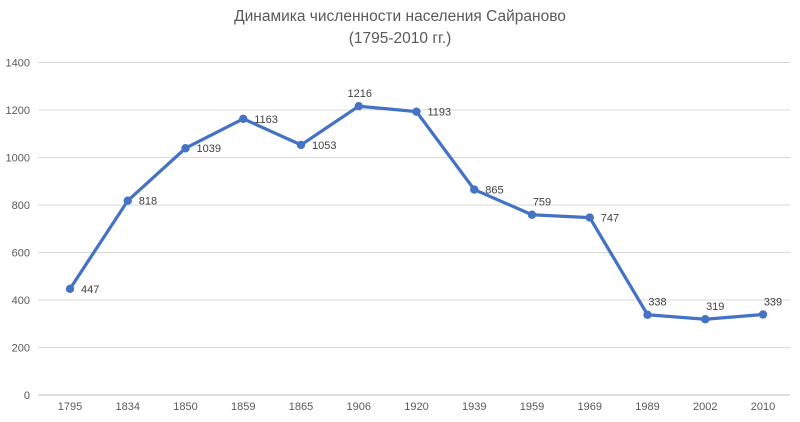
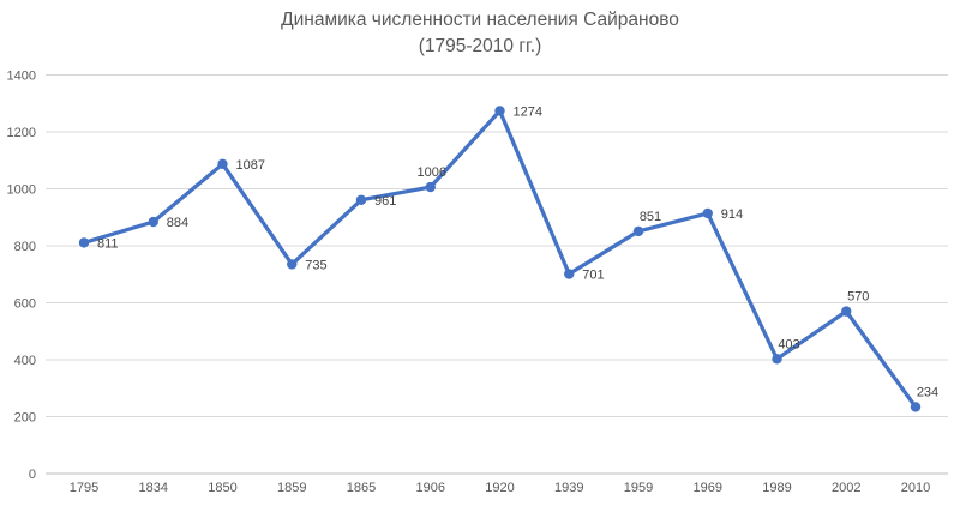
1795: 447 -> 811
1834: 818 -> 884
1850: 1039 -> 1087
1859: 1163 -> 735
1865: 1053 -> 961
1906: 1216 -> 1006
1920: 1193 -> 1274
1939: 865 -> 701
1959: 759 -> 851
1969: 747 -> 914
1989: 338 -> 403
2002: 319 -> 570
2010: 339 -> 234
